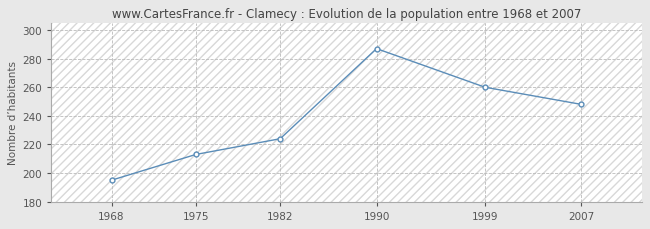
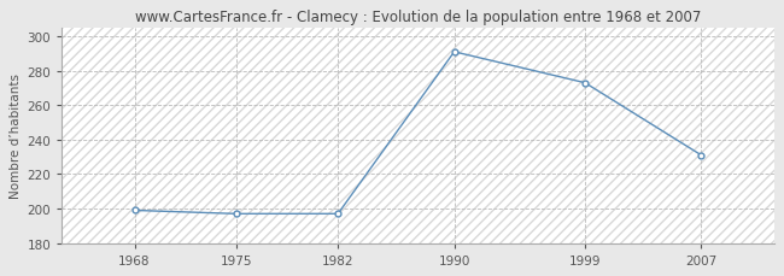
1968: 195 -> 199
1975: 213 -> 197
1982: 224 -> 197
1990: 287 -> 291
1999: 260 -> 273
2007: 248 -> 231
